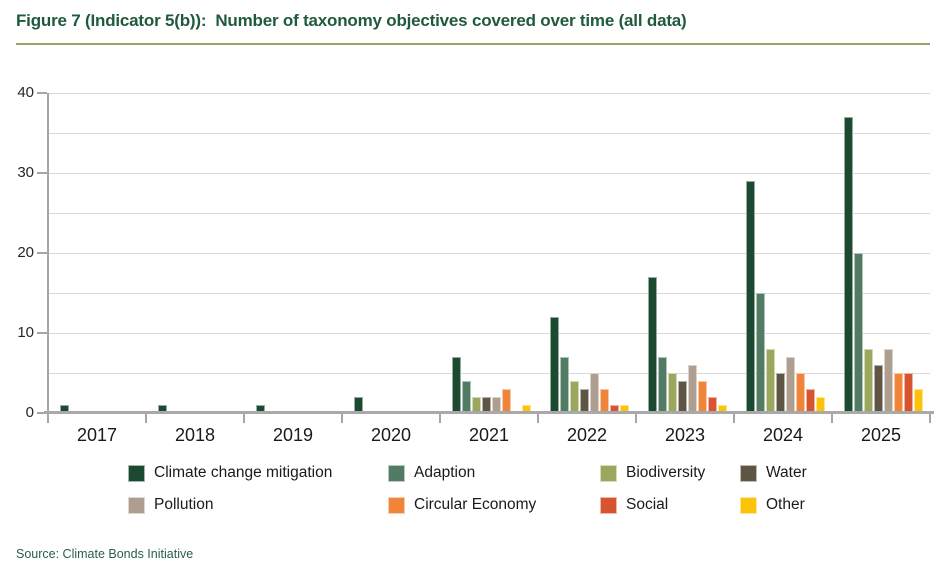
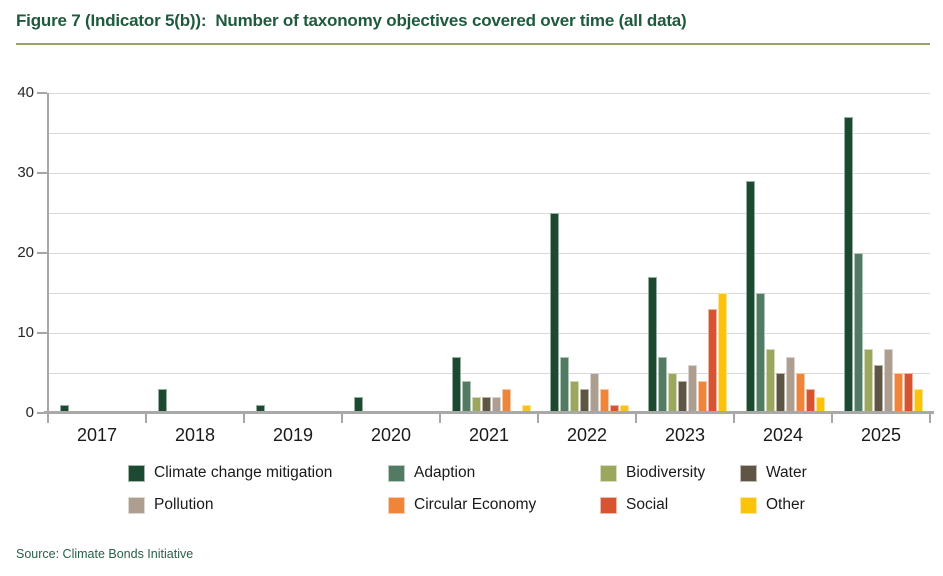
Climate change mitigation/2018: 1 -> 3
Climate change mitigation/2022: 12 -> 25
Social/2023: 2 -> 13
Other/2023: 1 -> 15
